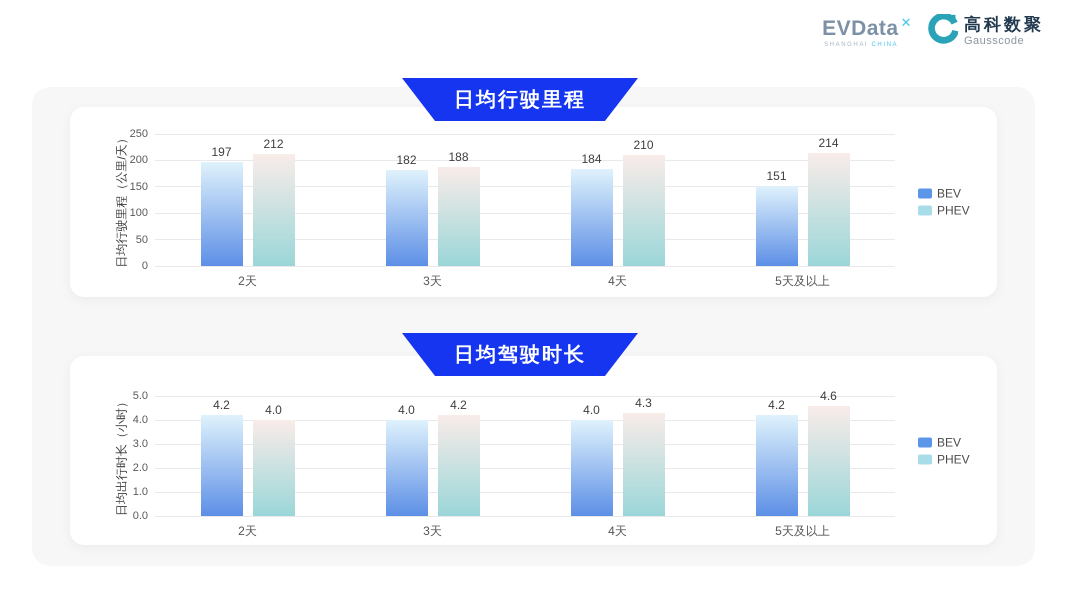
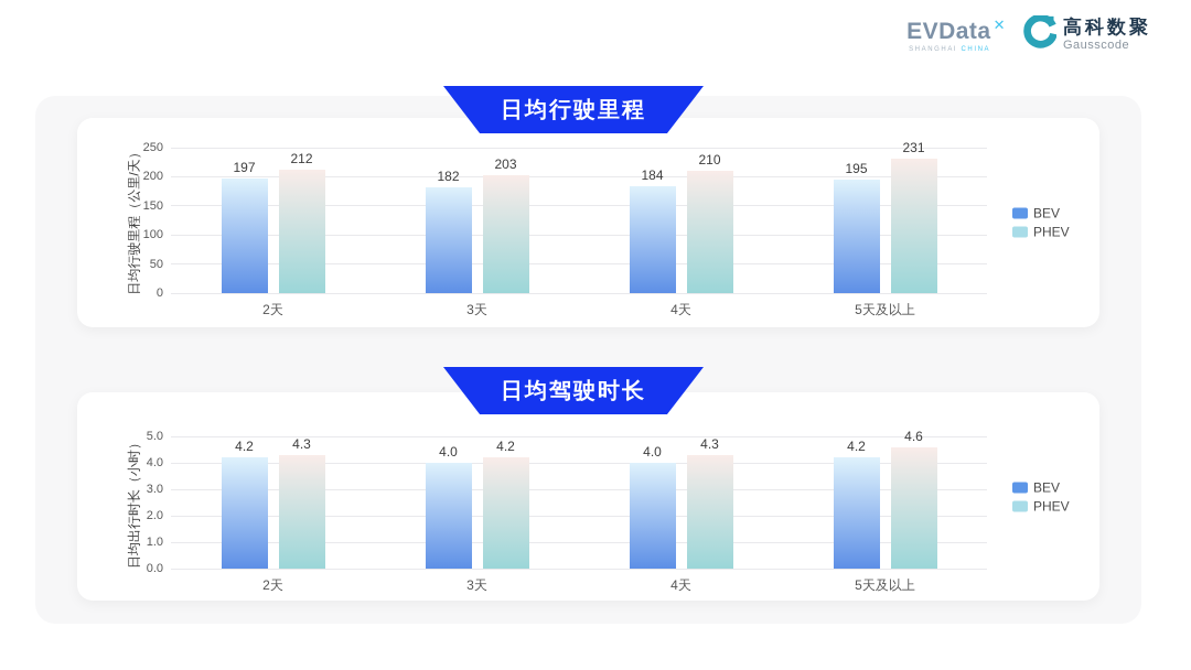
日均行驶里程/PHEV/3天: 188 -> 203
日均行驶里程/BEV/5天及以上: 151 -> 195
日均行驶里程/PHEV/5天及以上: 214 -> 231
日均驾驶时长/PHEV/2天: 4.0 -> 4.3
